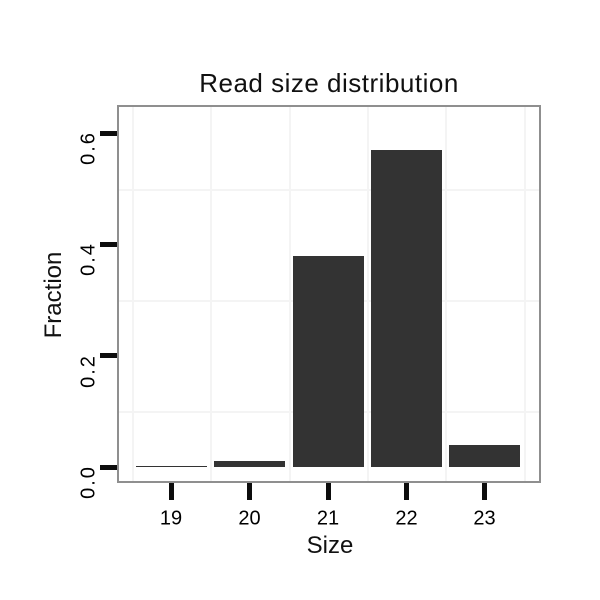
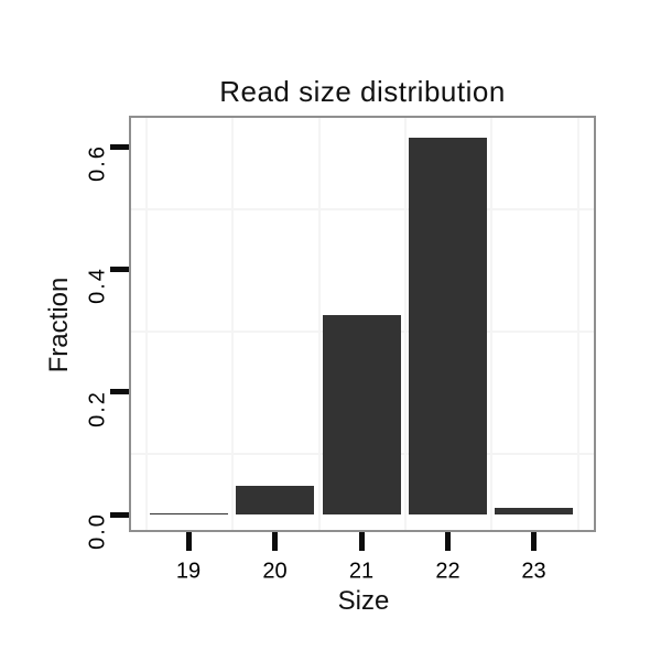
20: 0.01 -> 0.05
21: 0.38 -> 0.33
22: 0.57 -> 0.61
23: 0.04 -> 0.01
